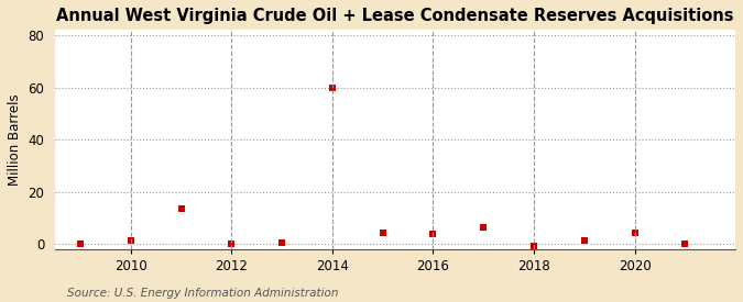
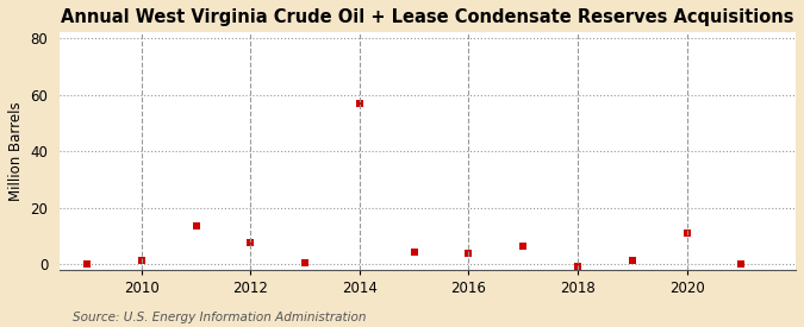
2012: 0.1 -> 7.5
2014: 60.0 -> 57.0
2020: 4.2 -> 11.0
